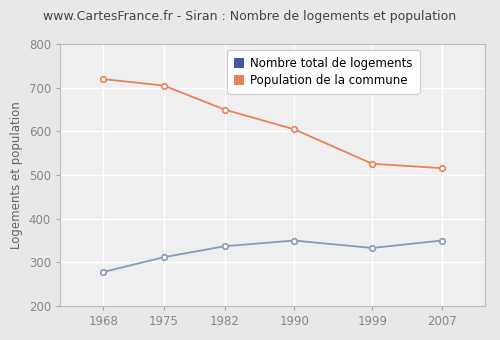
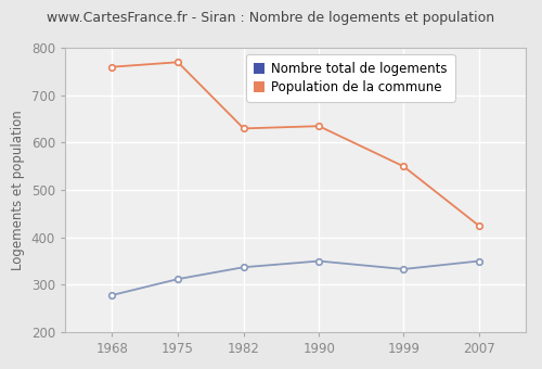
Population de la commune/1968: 720 -> 760
Population de la commune/1975: 705 -> 770
Population de la commune/1982: 650 -> 630
Population de la commune/1990: 605 -> 635
Population de la commune/1999: 526 -> 550
Population de la commune/2007: 516 -> 425
